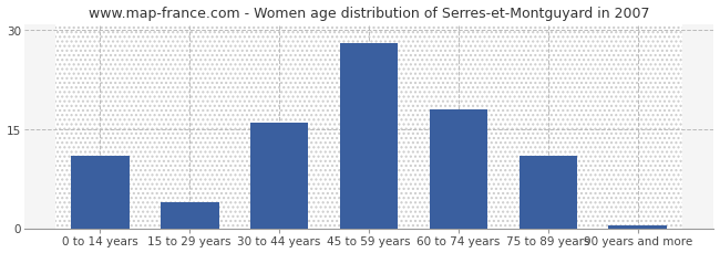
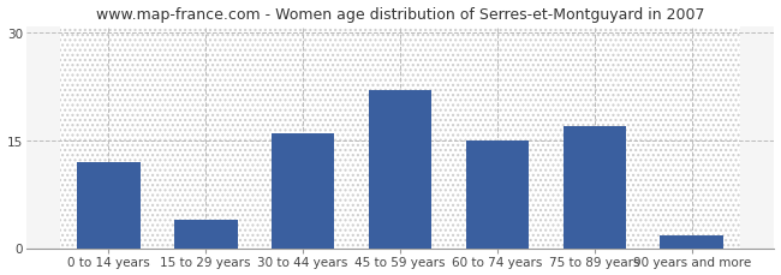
0 to 14 years: 11.0 -> 12.0
45 to 59 years: 28.0 -> 22.0
60 to 74 years: 18.0 -> 15.0
75 to 89 years: 11.0 -> 17.0
90 years and more: 0.5 -> 1.8
